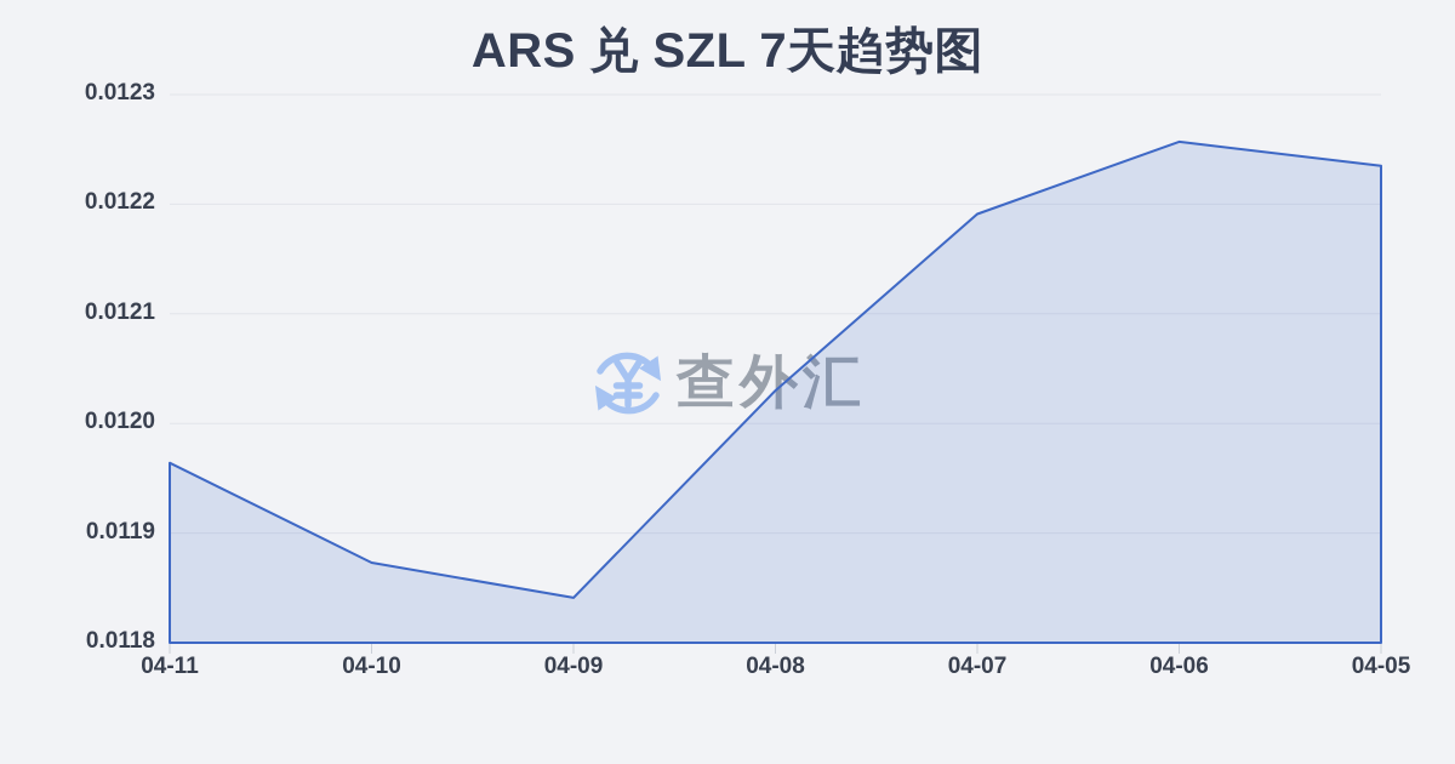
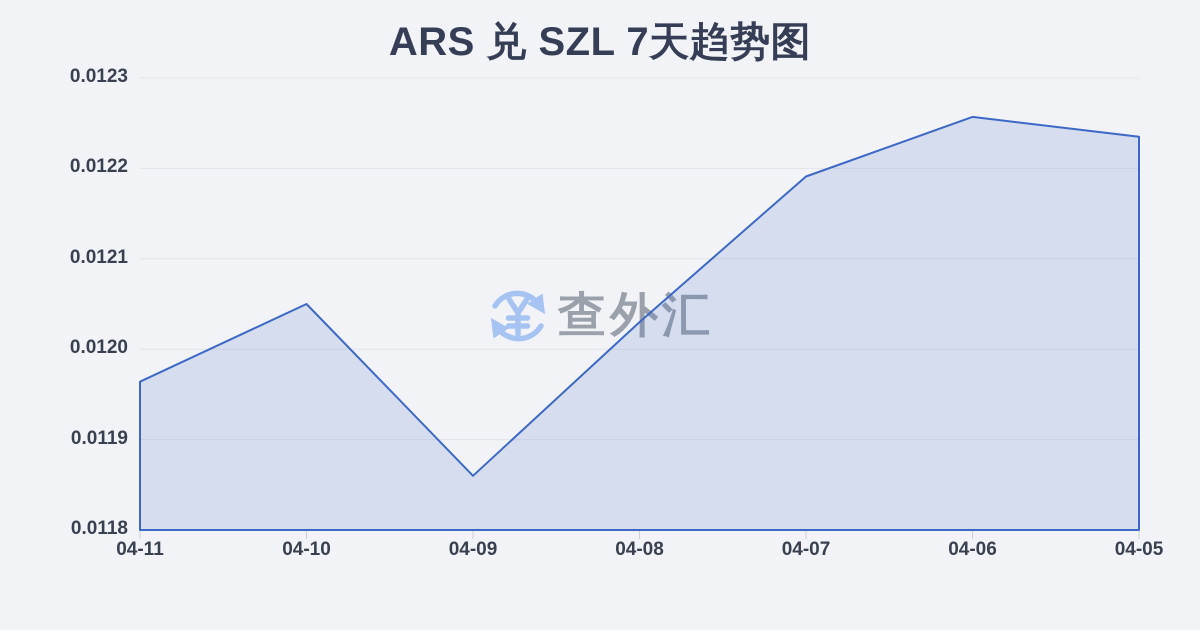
04-10: 0.01187 -> 0.01205
04-09: 0.01184 -> 0.01186
